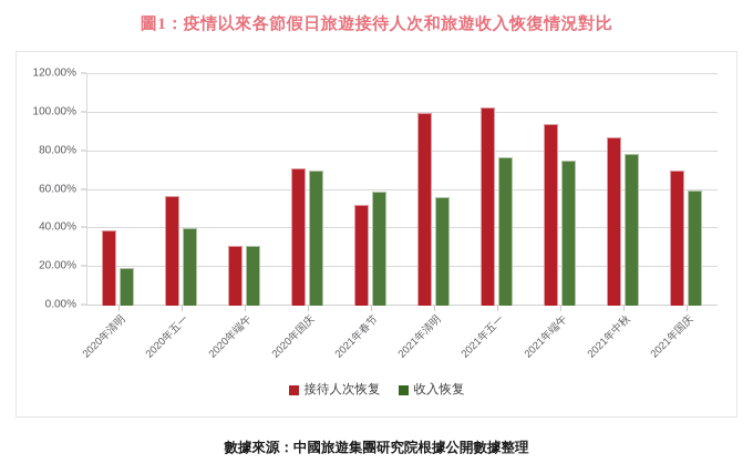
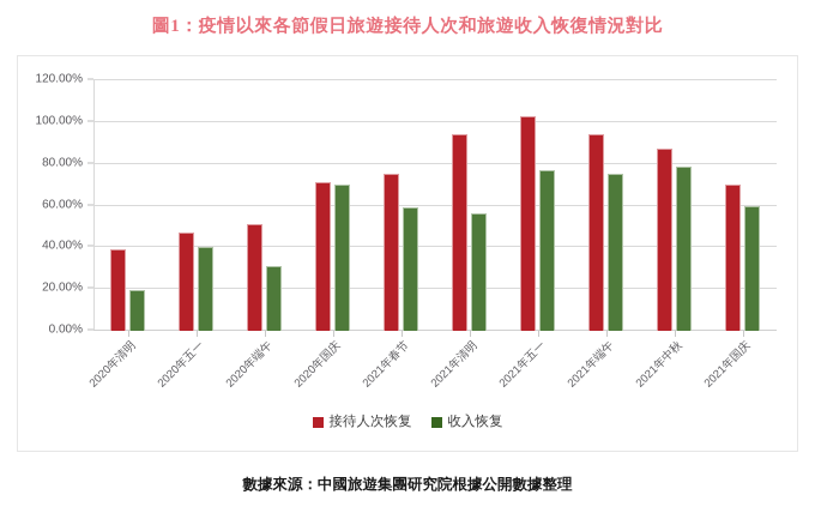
接待人次恢复/2020年五一: 57% -> 47%
接待人次恢复/2020年端午: 31% -> 51%
接待人次恢复/2021年春节: 52% -> 75%
接待人次恢复/2021年清明: 100% -> 94%
